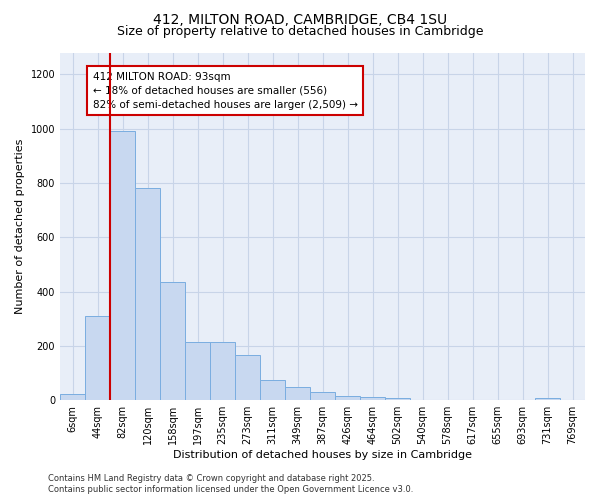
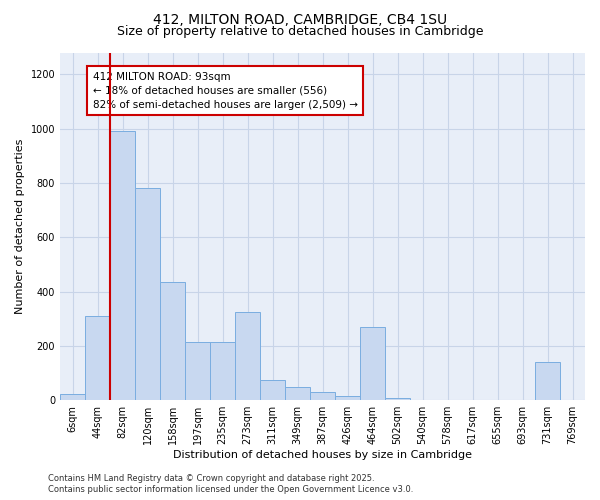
273sqm: 165 -> 325
464sqm: 12 -> 270
731sqm: 8 -> 140
